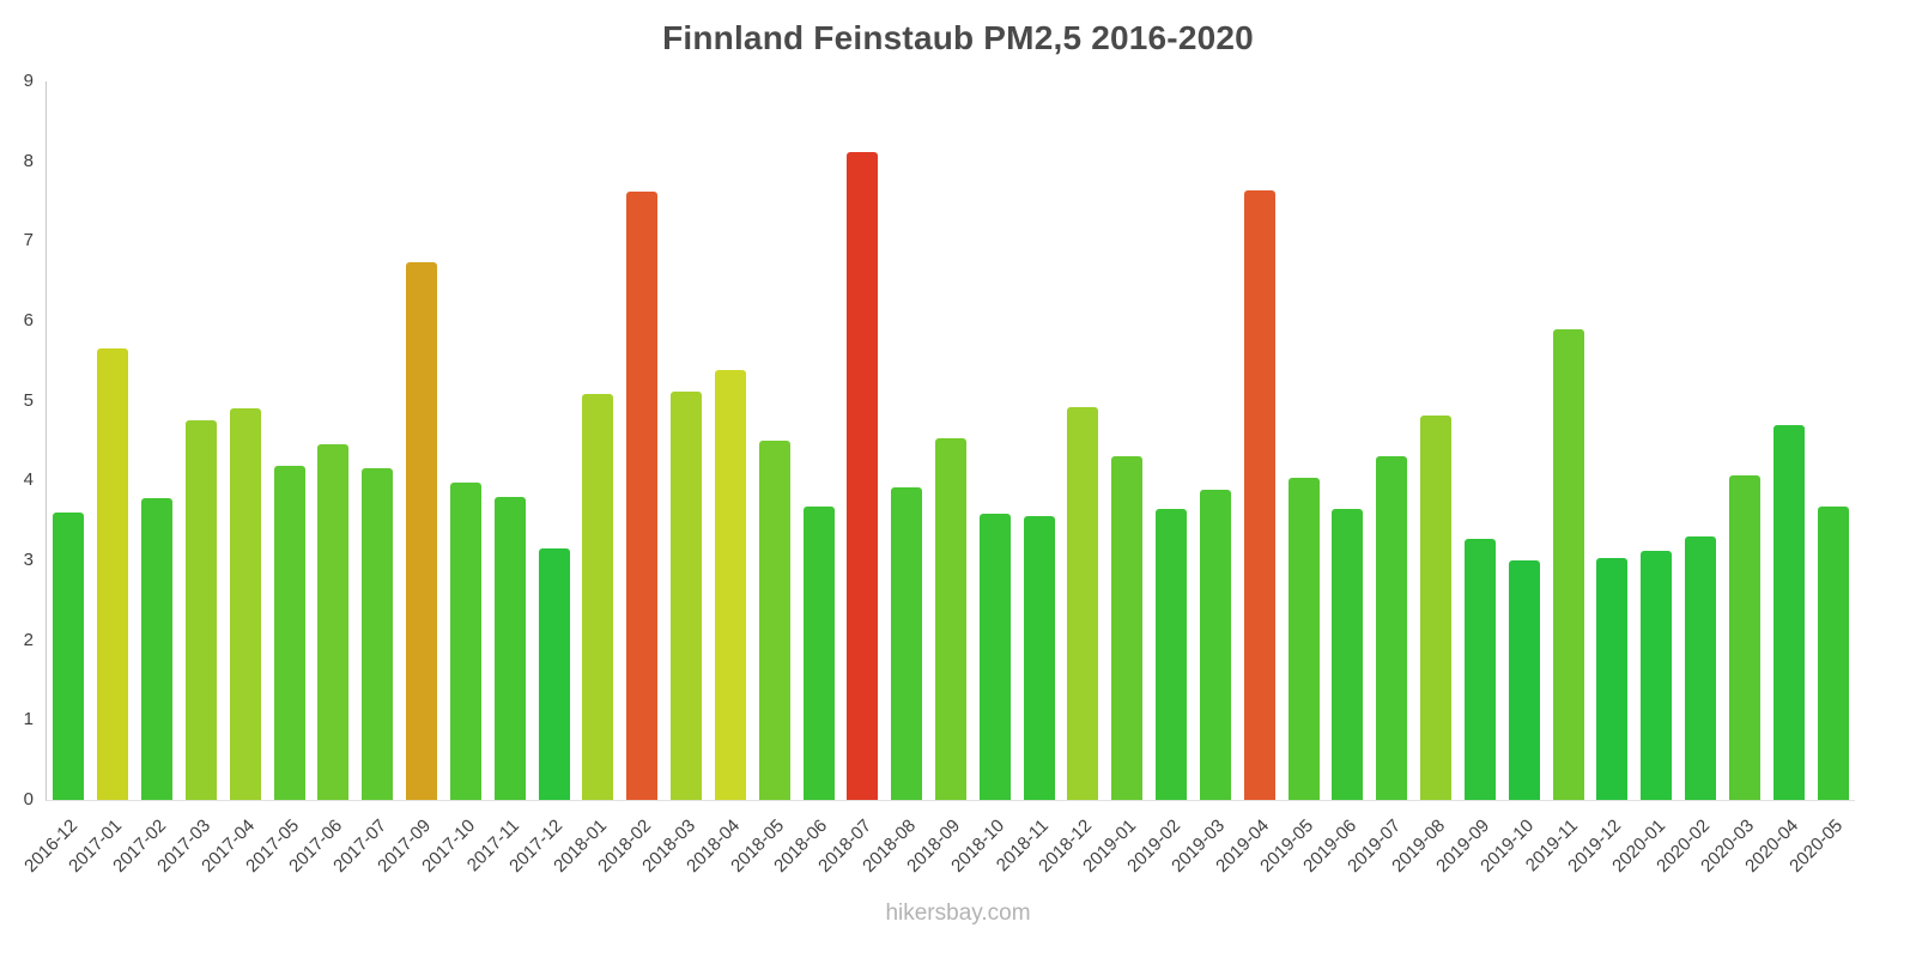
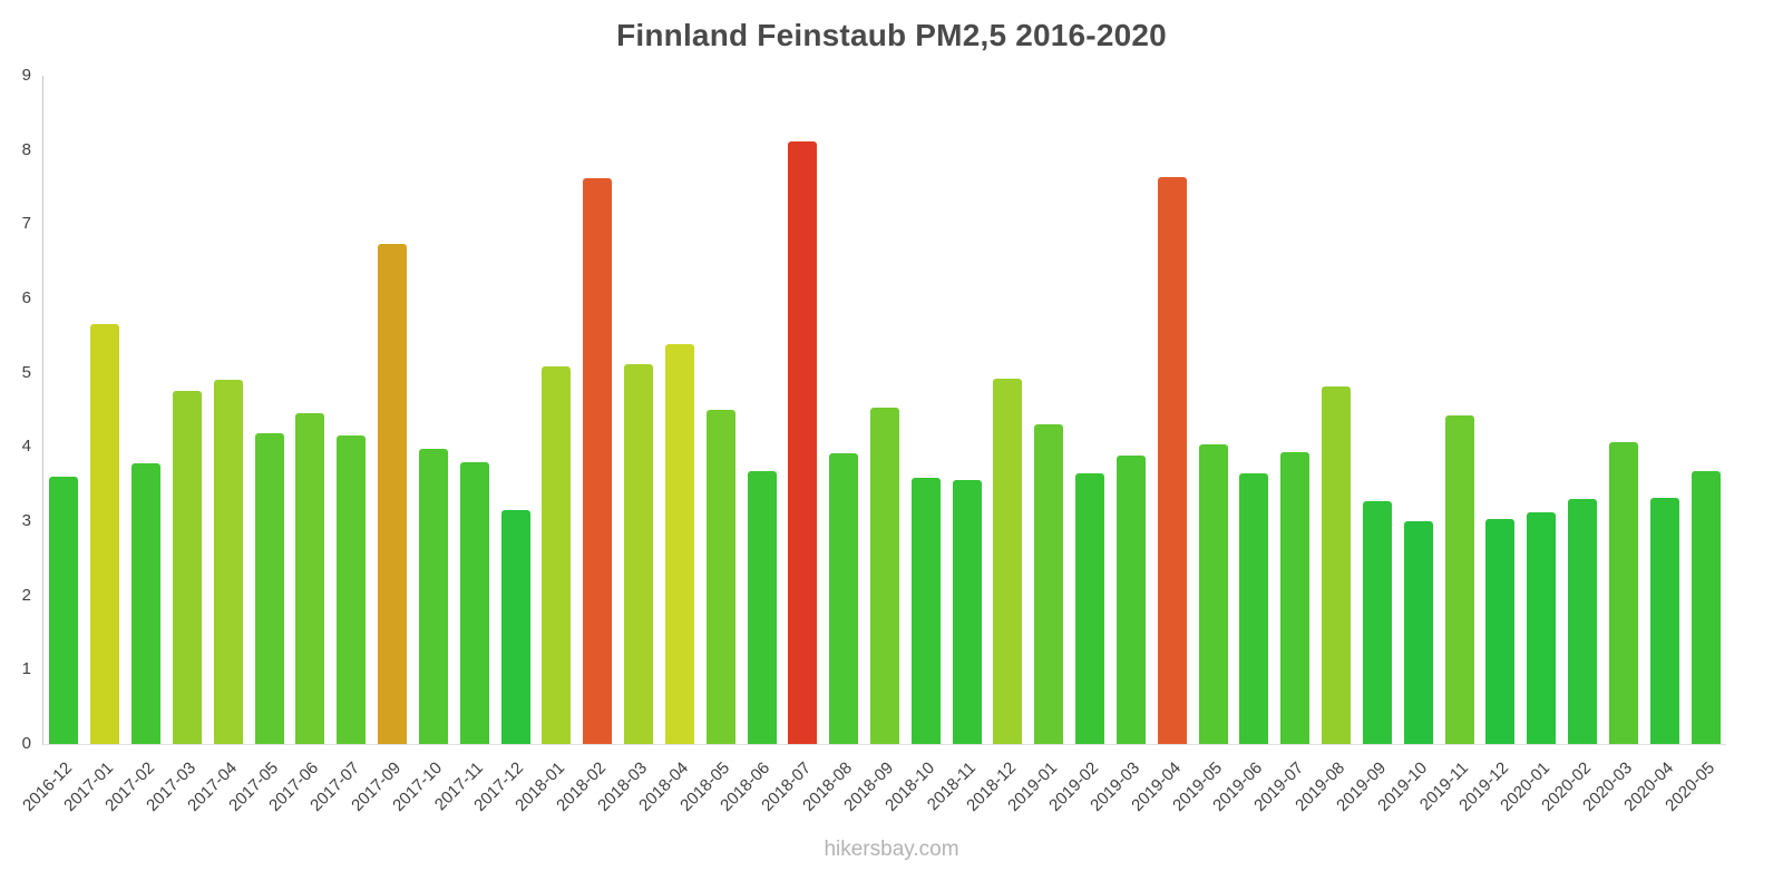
2019-07: 4.3 -> 3.9
2019-11: 5.9 -> 4.4
2020-04: 4.7 -> 3.3
